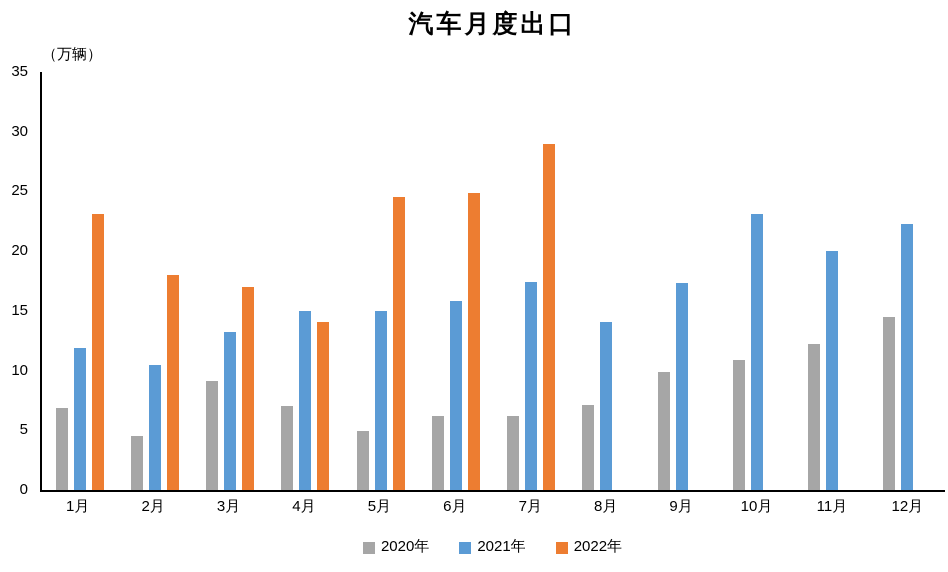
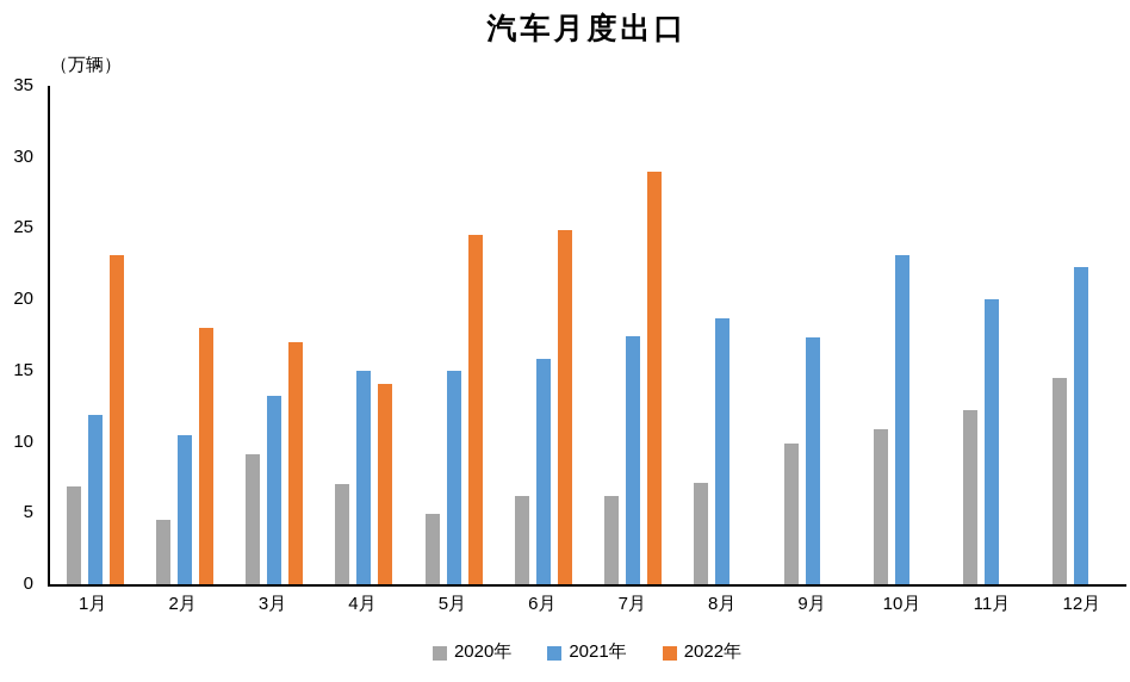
2021年/8月: 14.1 -> 18.7
